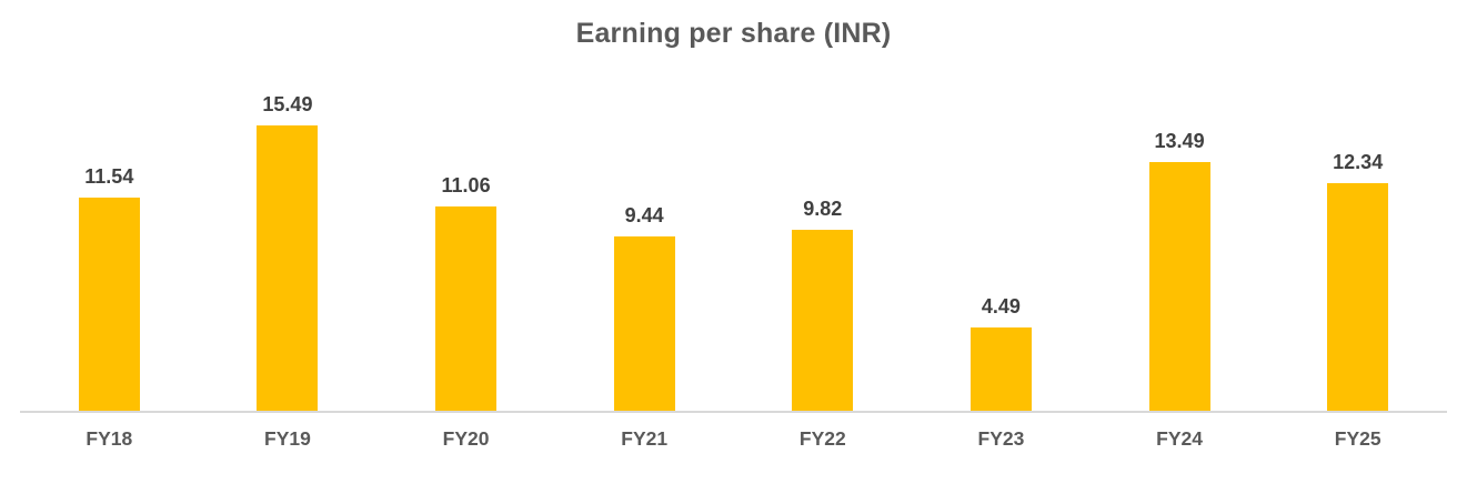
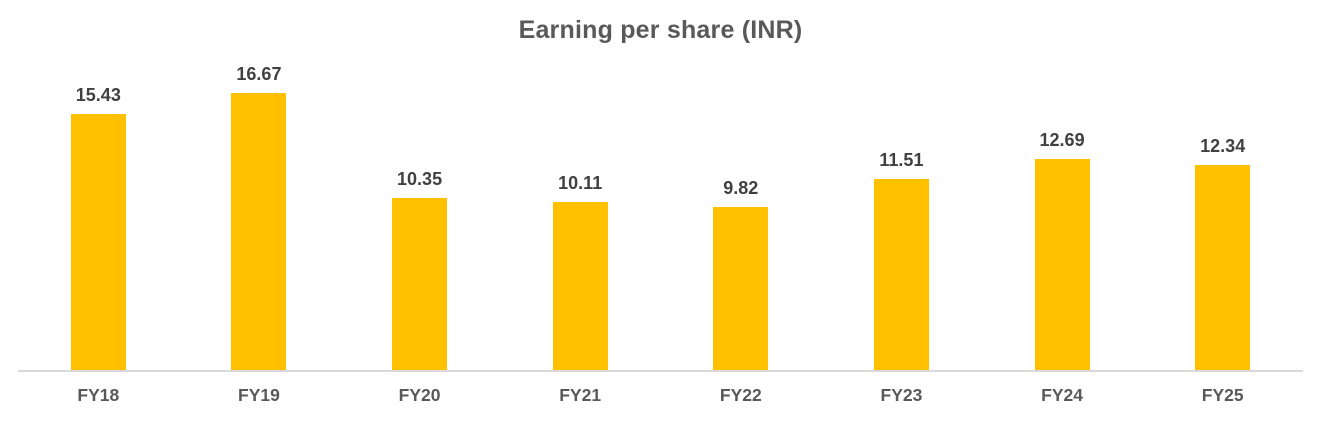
FY18: 11.54 -> 15.43
FY19: 15.49 -> 16.67
FY20: 11.06 -> 10.35
FY21: 9.44 -> 10.11
FY23: 4.49 -> 11.51
FY24: 13.49 -> 12.69
